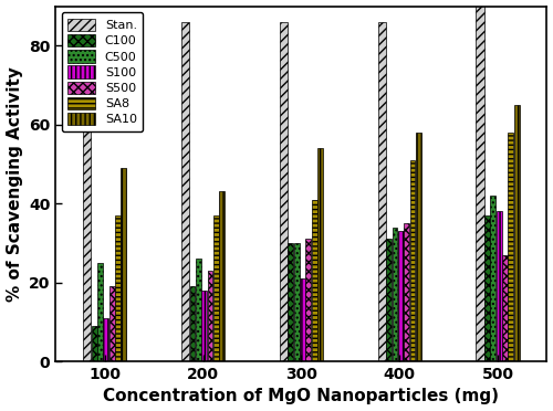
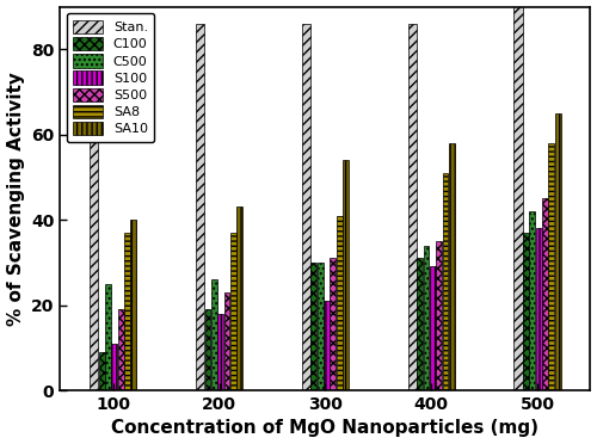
SA10/100: 49 -> 40
S100/400: 33 -> 29
S500/500: 27 -> 45
